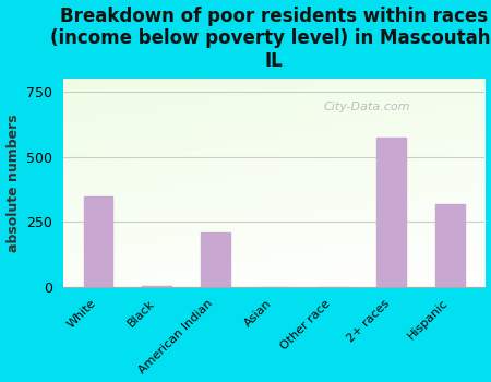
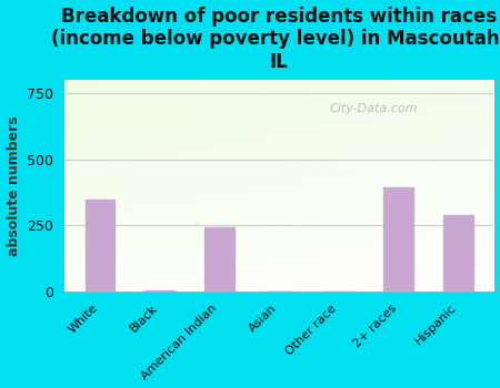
American Indian: 210 -> 245
2+ races: 575 -> 395
Hispanic: 320 -> 290
